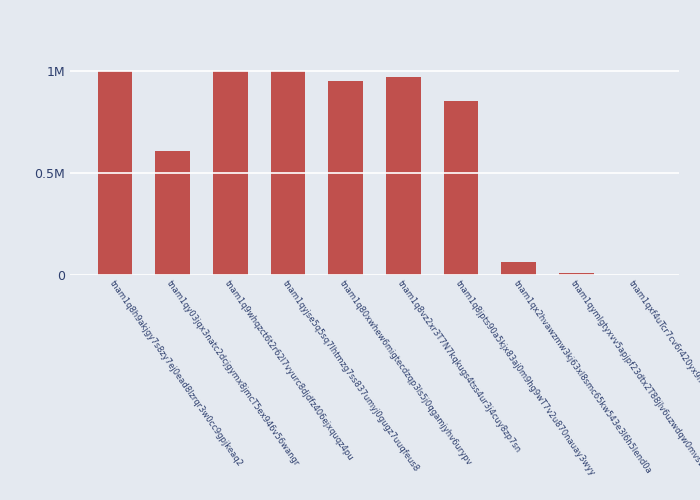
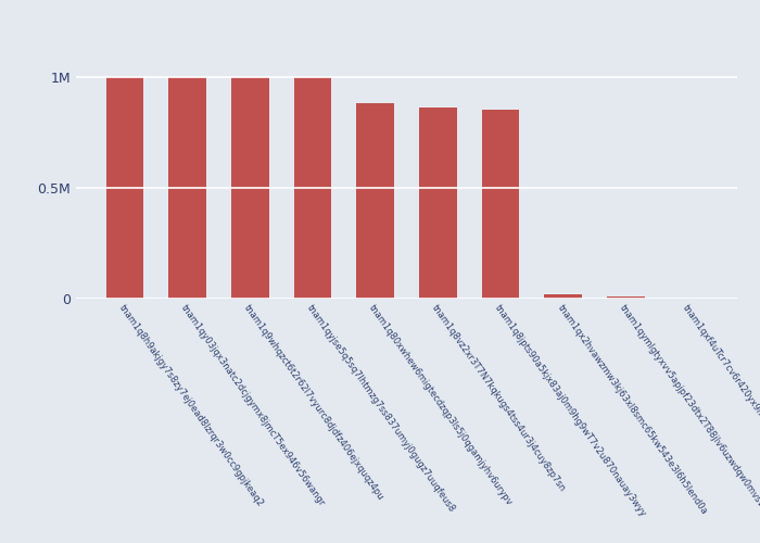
tnam1qy03jqx3natc2dcjgymx8jmcT5ex946v56wangr: 0.605M -> 1.000M
tnam1q80xwhew6migtecdzqp3ls5j0qgamjyhv6urypv: 0.950M -> 0.880M
tnam1q8vz2xr3T7N7kqkugs4tss4ur3j4cuy8zp7sn: 0.970M -> 0.860M
tnam1qx2hvawzmw3kj63xl8smc65kw543e3l6h5lend0a: 0.065M -> 0.020M
